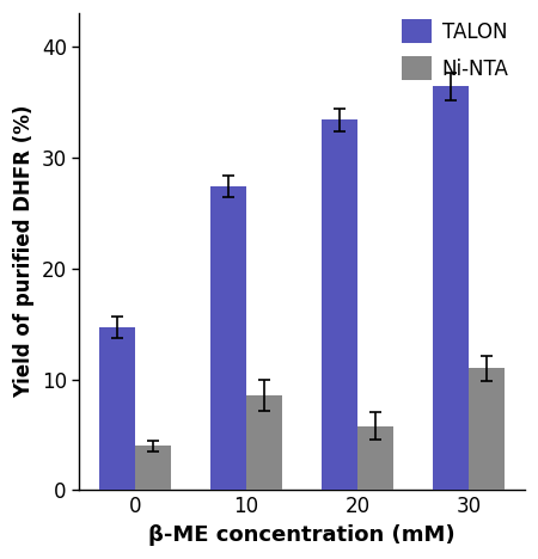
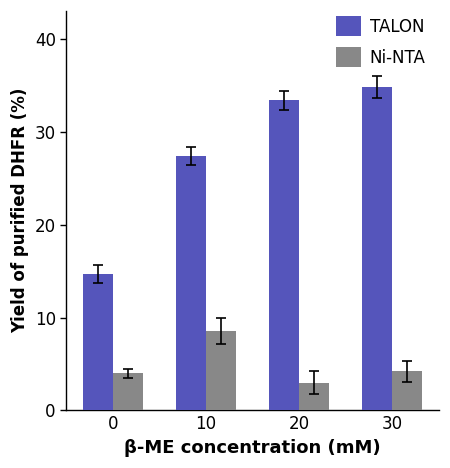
Ni-NTA/20: 5.8 -> 3.0
TALON/30: 36.4 -> 34.8
Ni-NTA/30: 11.0 -> 4.2
